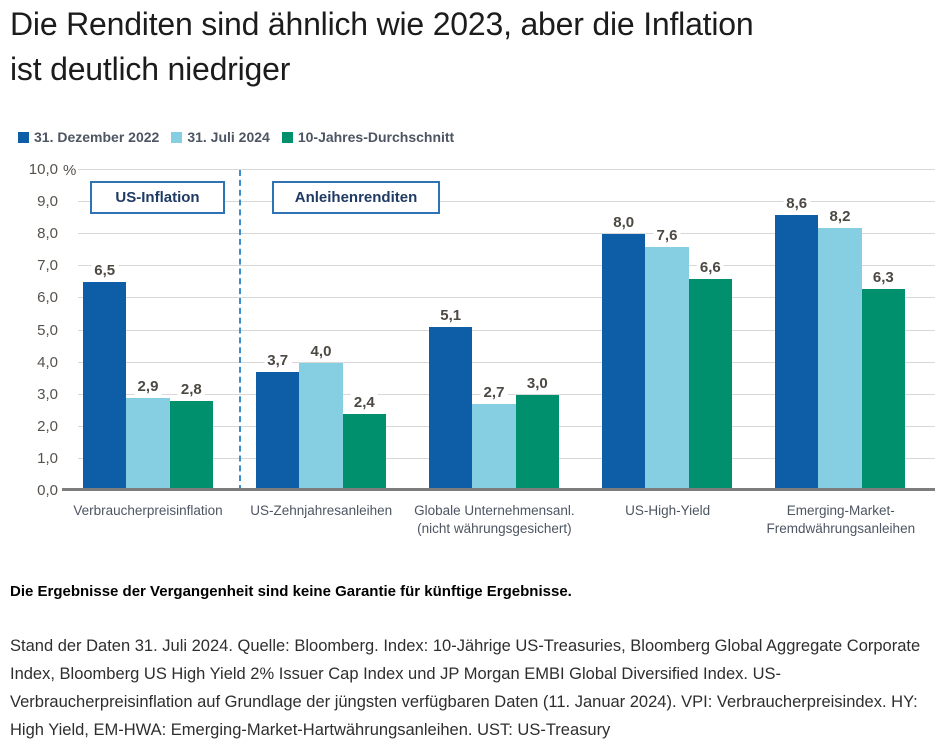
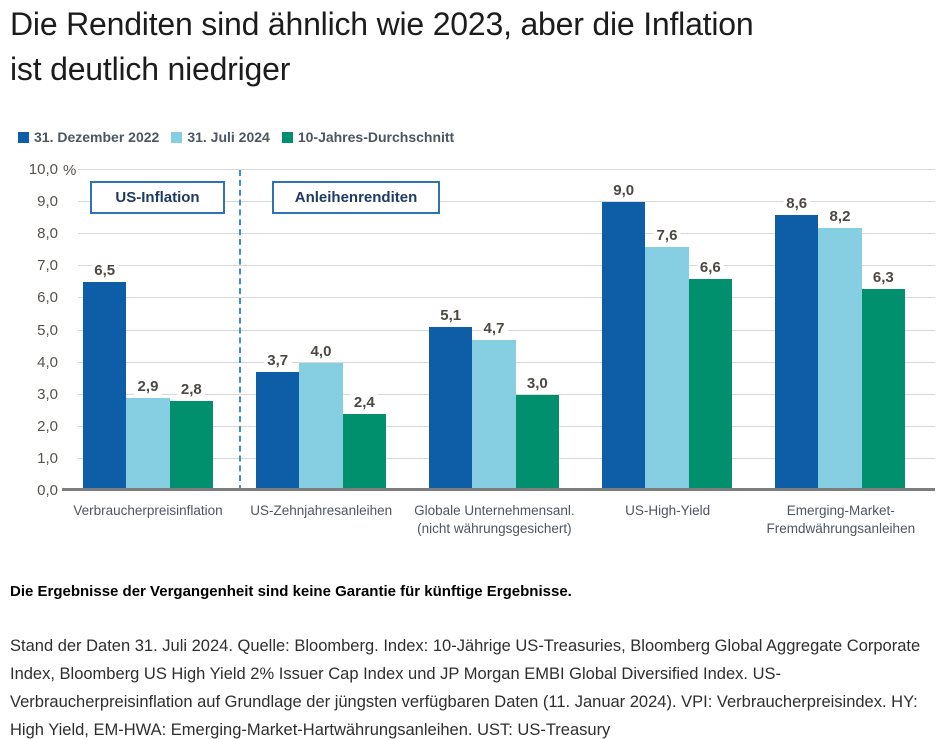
31. Juli 2024/Globale Unternehmensanl. (nicht währungsgesichert): 2,7 -> 4,7
31. Dezember 2022/US-High-Yield: 8,0 -> 9,0
